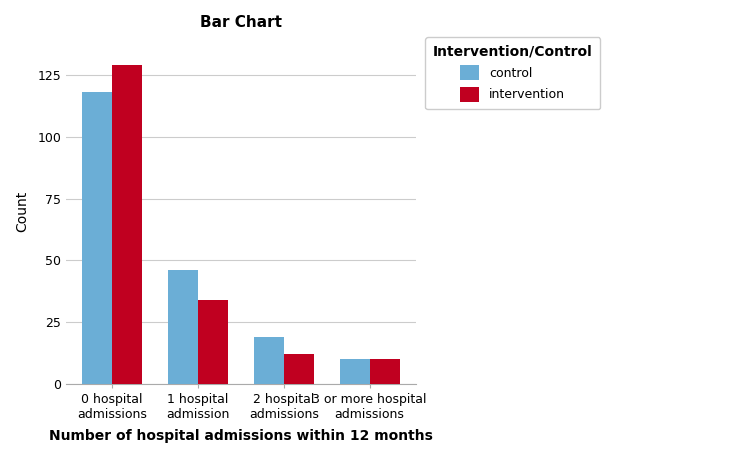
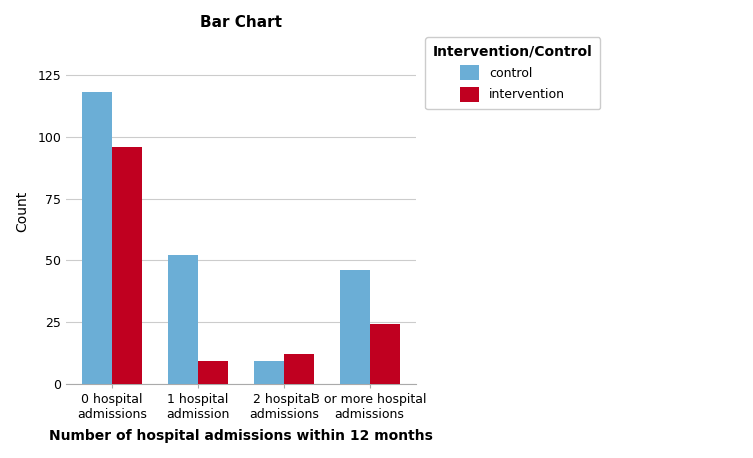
intervention/0 hospital admissions: 129 -> 96
control/1 hospital admission: 46 -> 52
intervention/1 hospital admission: 34 -> 9
control/2 hospital admissions: 19 -> 9
control/3 or more hospital admissions: 10 -> 46
intervention/3 or more hospital admissions: 10 -> 24
